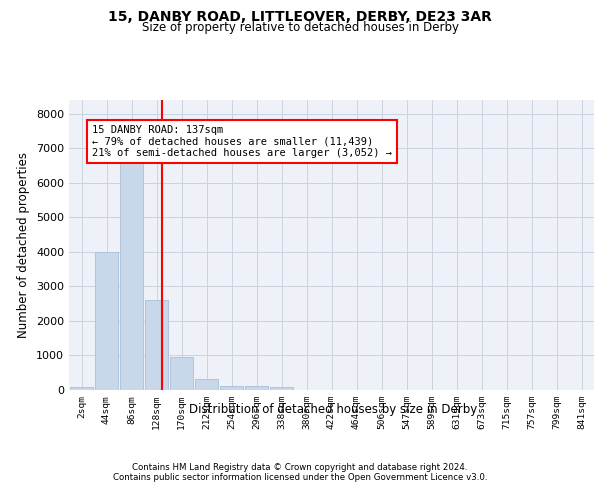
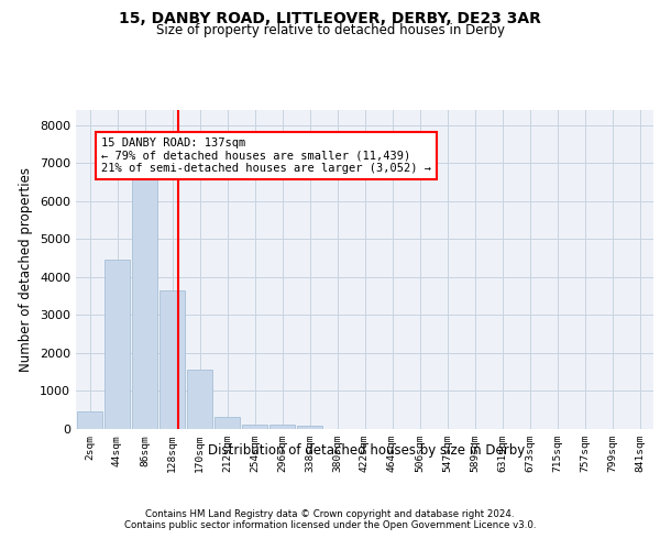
2sqm: 100 -> 450
44sqm: 4000 -> 4450
128sqm: 2600 -> 3650
170sqm: 950 -> 1550
